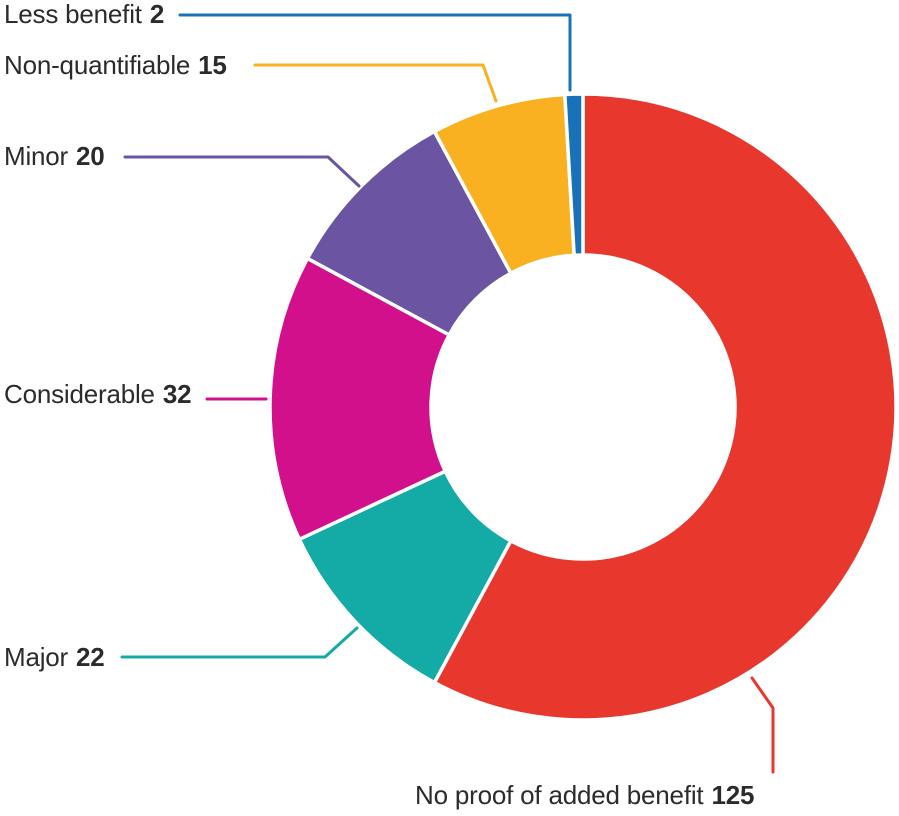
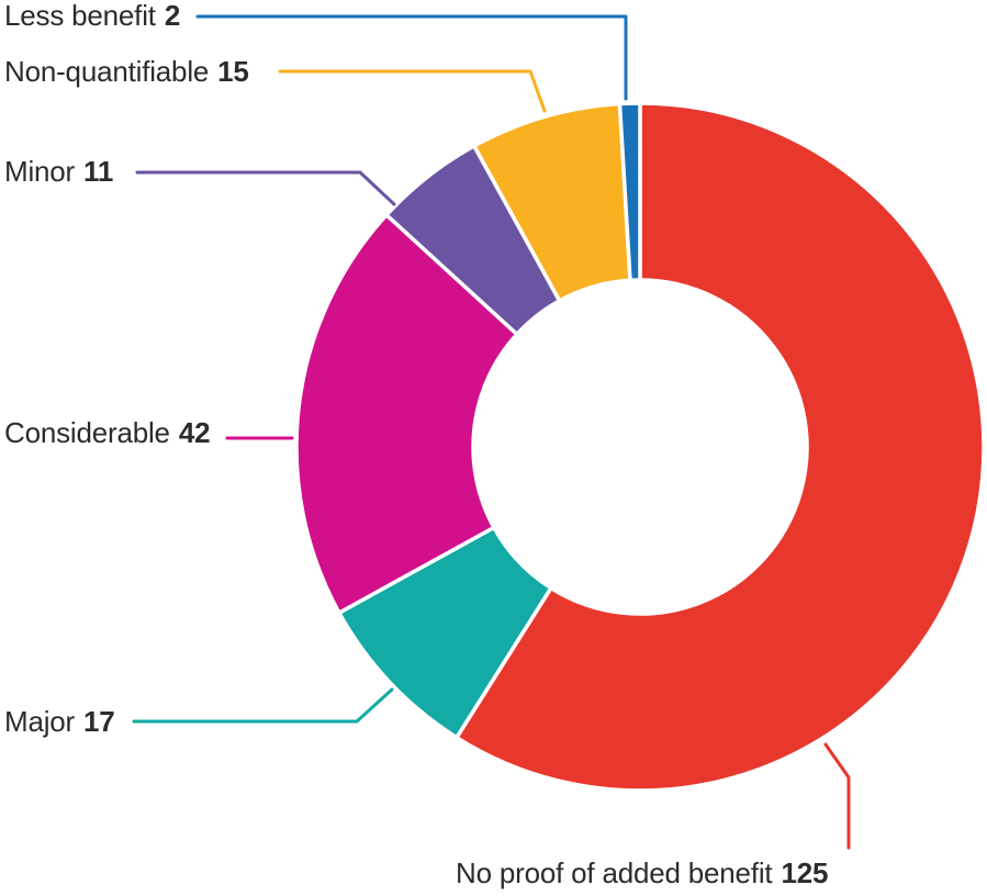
Minor: 20 -> 11
Considerable: 32 -> 42
Major: 22 -> 17
